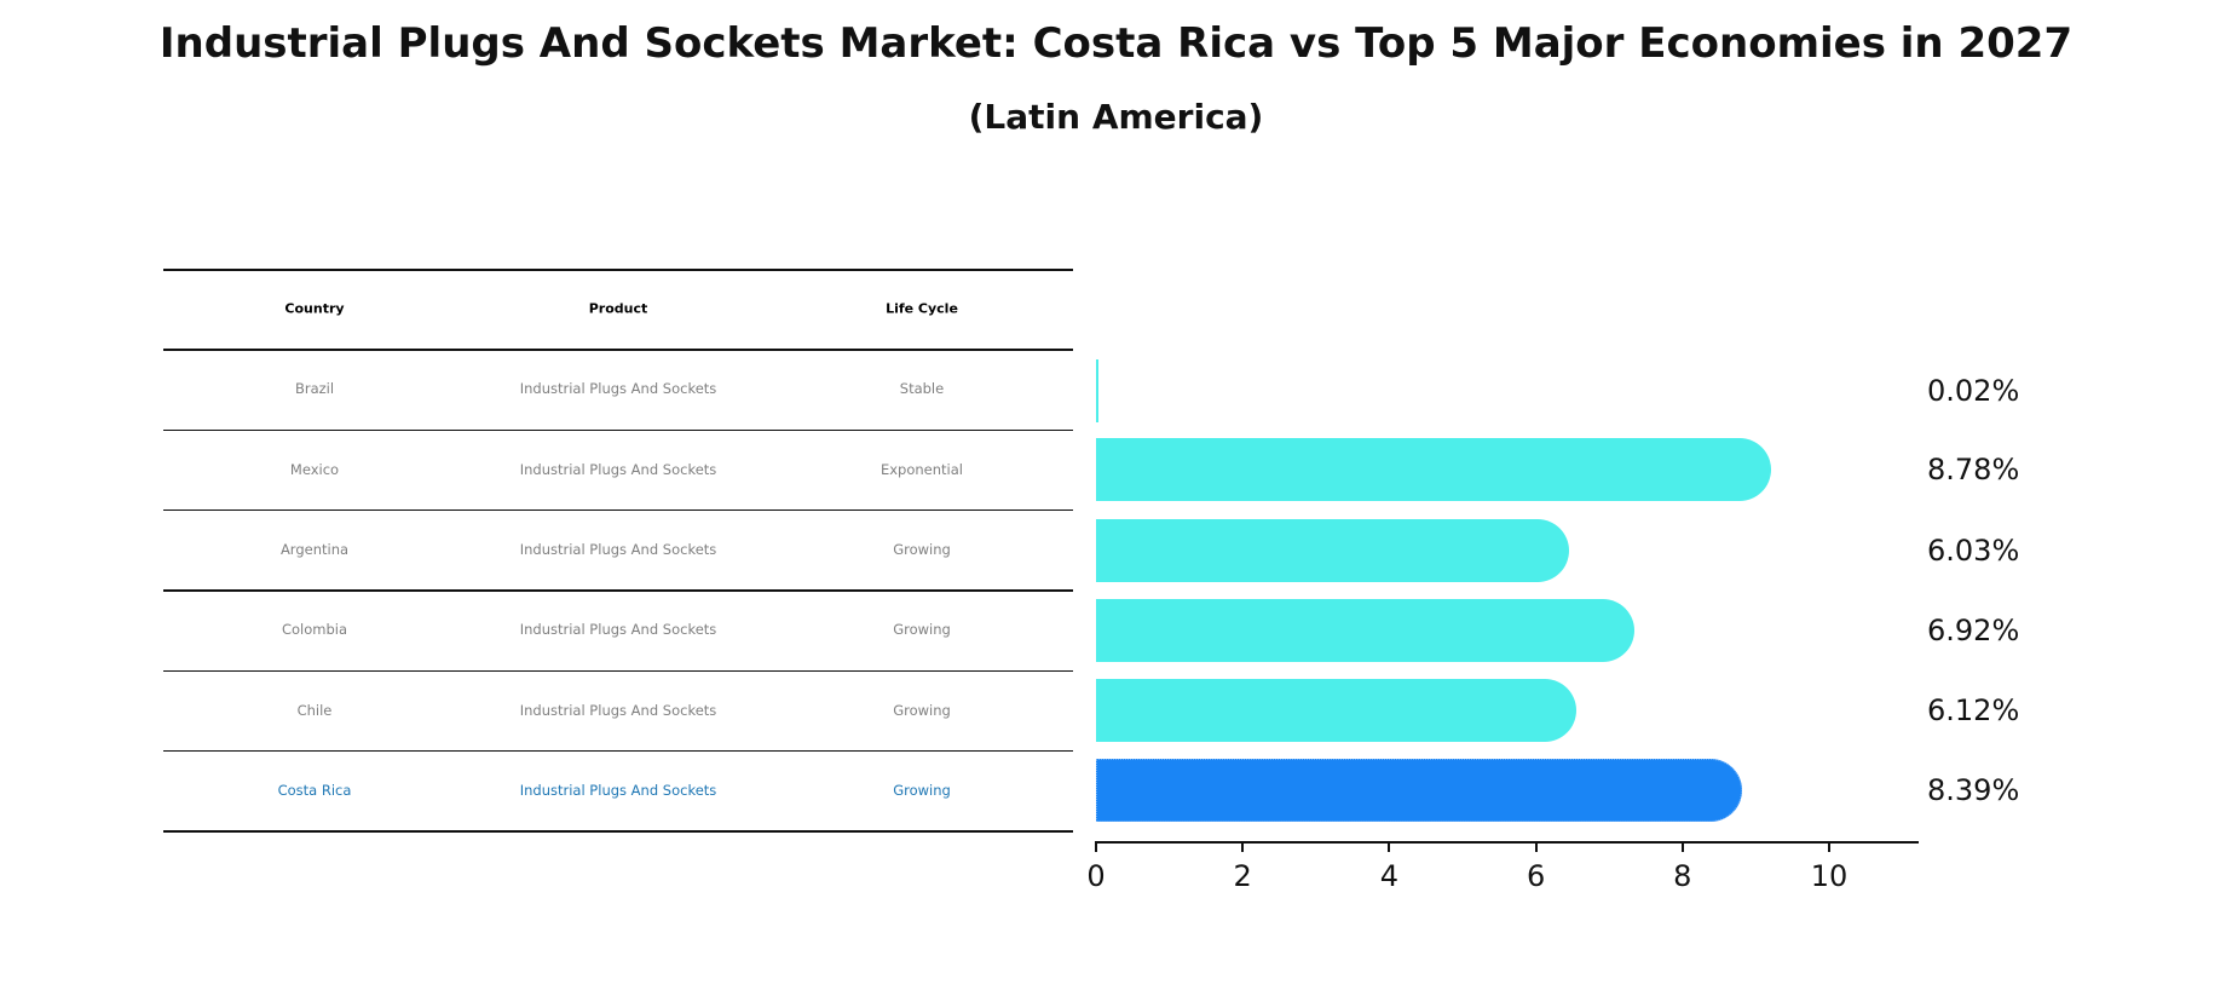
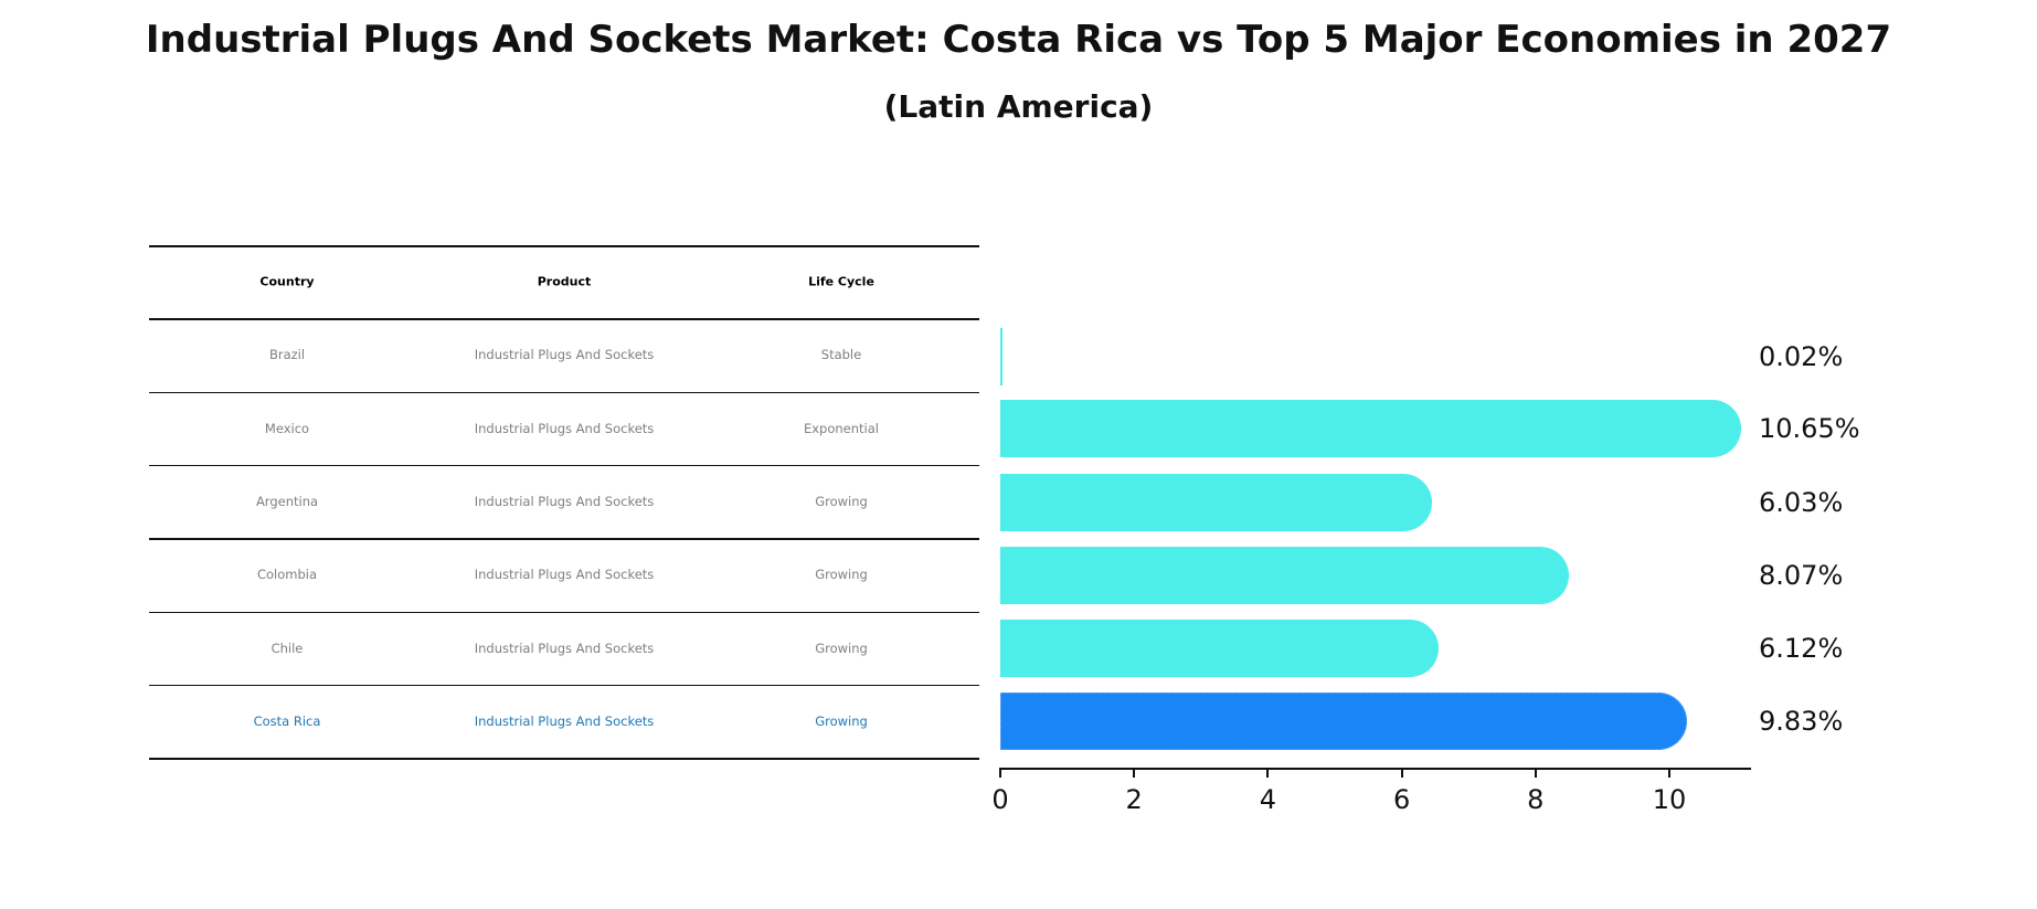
Mexico: 8.78% -> 10.65%
Colombia: 6.92% -> 8.07%
Costa Rica: 8.39% -> 9.83%
